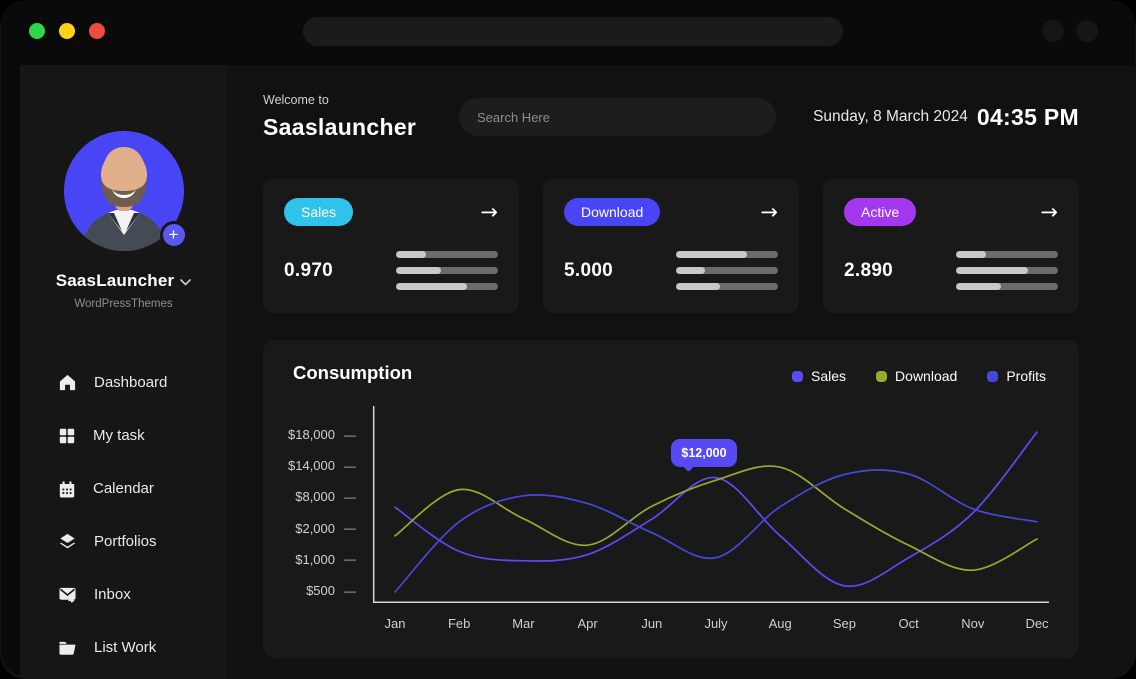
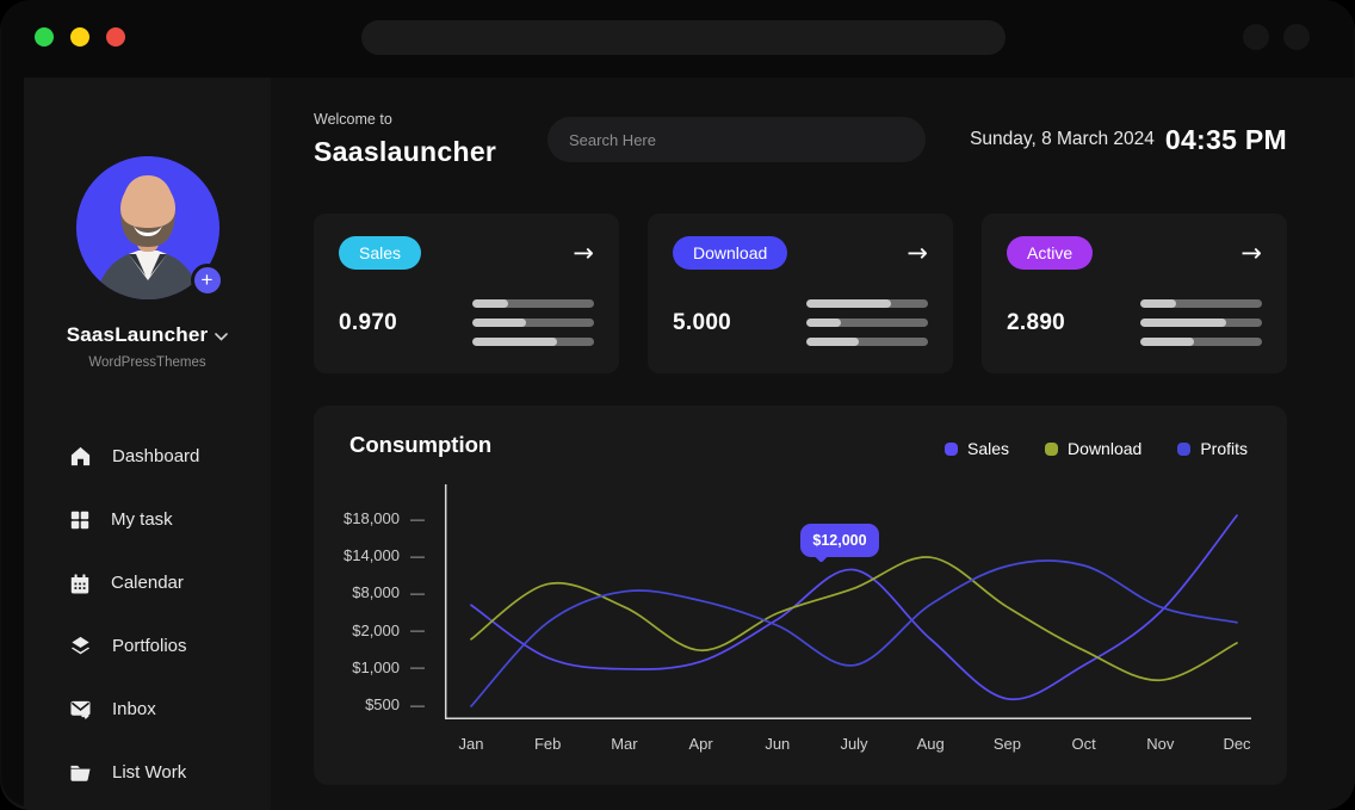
Download/Mar: $4000 -> $6000
Download/Jun: $6000 -> $5000
Profits/Jun: $2000 -> $3000
Download/July: $12000 -> $9000
